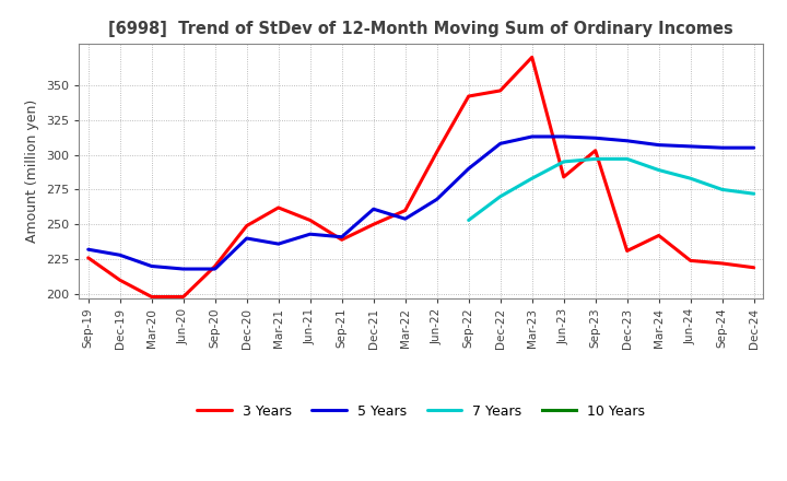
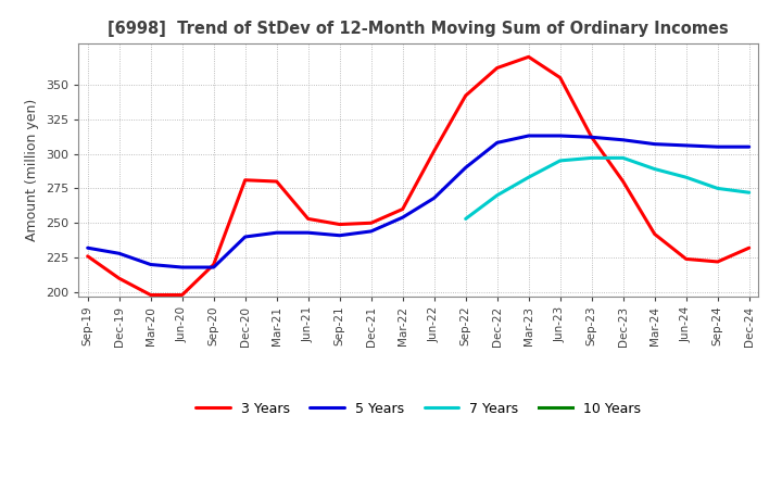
3 Years/Dec-20: 249 -> 281
3 Years/Mar-21: 262 -> 280
5 Years/Mar-21: 236 -> 243
3 Years/Sep-21: 239 -> 249
5 Years/Dec-21: 261 -> 244
3 Years/Dec-22: 346 -> 362
3 Years/Jun-23: 284 -> 355
3 Years/Sep-23: 303 -> 312
3 Years/Dec-23: 231 -> 280
3 Years/Dec-24: 219 -> 232
